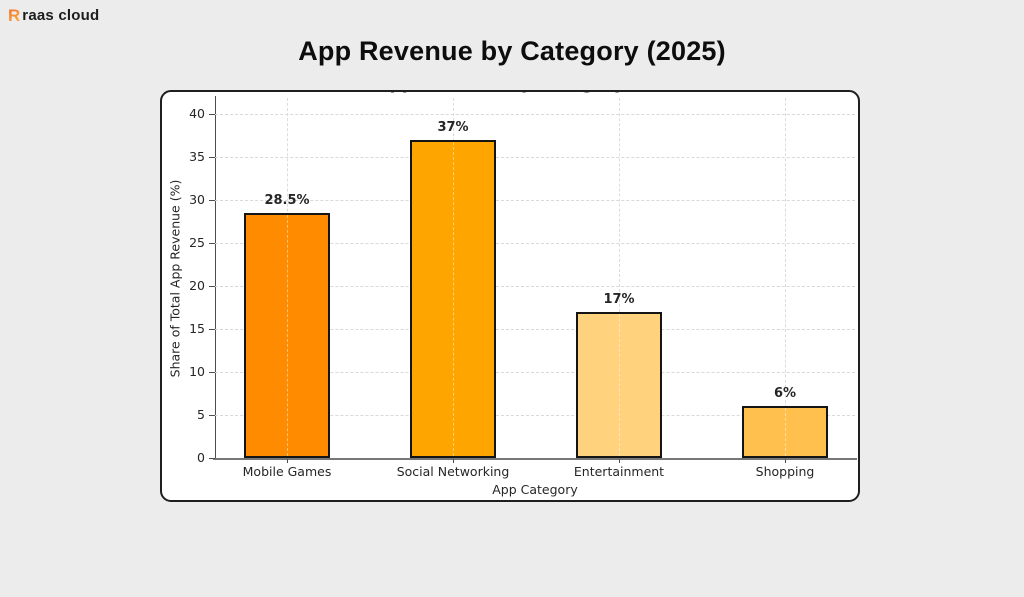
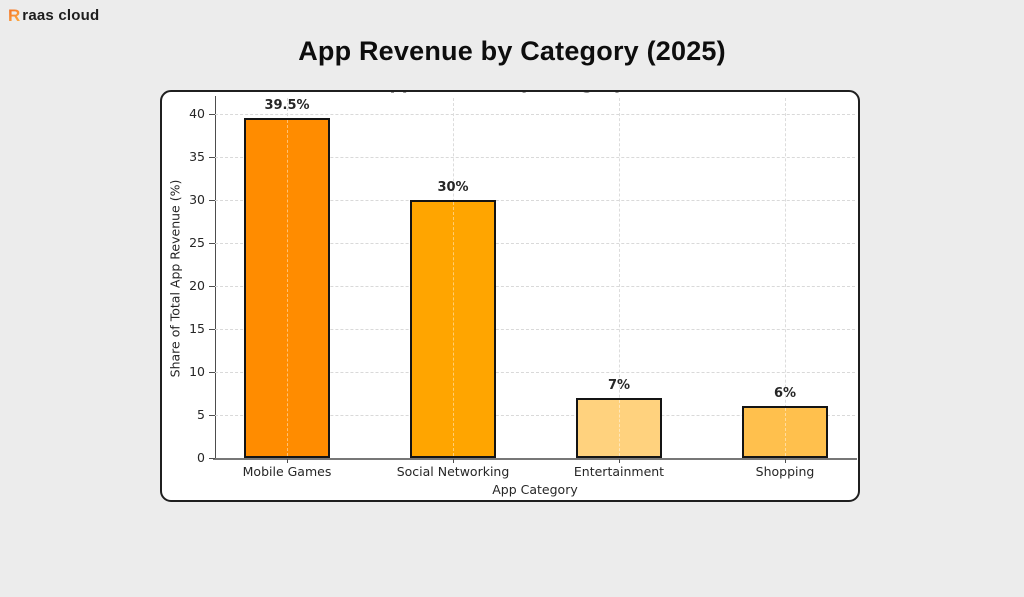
Mobile Games: 28.5% -> 39.5%
Social Networking: 37% -> 30%
Entertainment: 17% -> 7%
